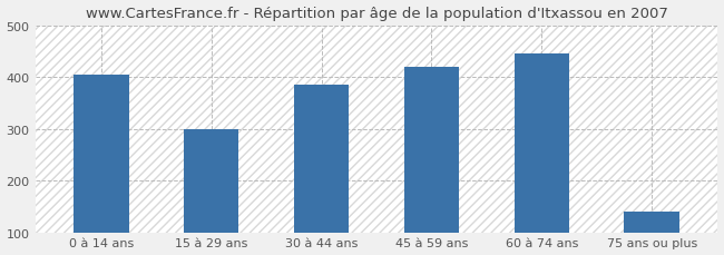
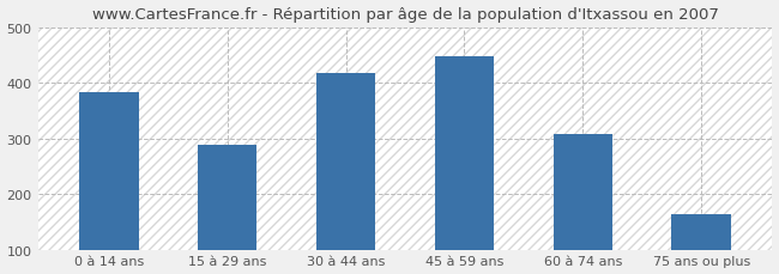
0 à 14 ans: 405 -> 383
15 à 29 ans: 300 -> 288
30 à 44 ans: 385 -> 418
45 à 59 ans: 420 -> 447
60 à 74 ans: 445 -> 307
75 ans ou plus: 140 -> 163
